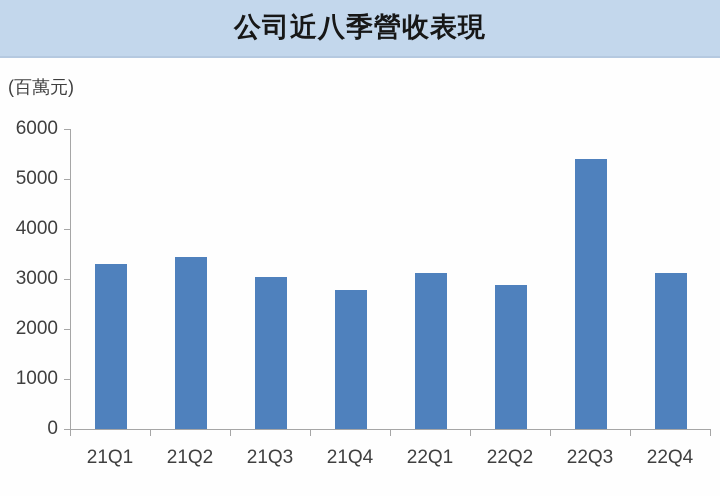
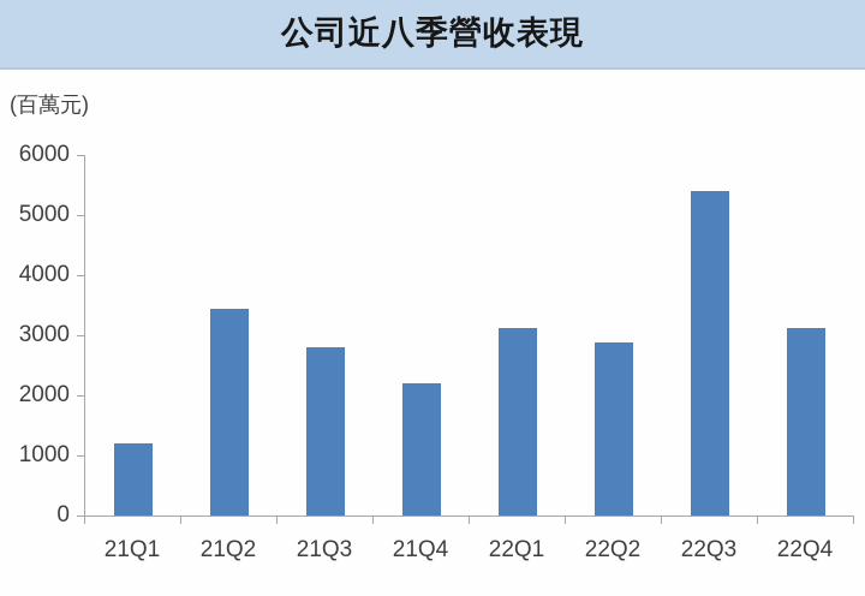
21Q1: 3300 -> 1200
21Q3: 3000 -> 2800
21Q4: 2800 -> 2200
